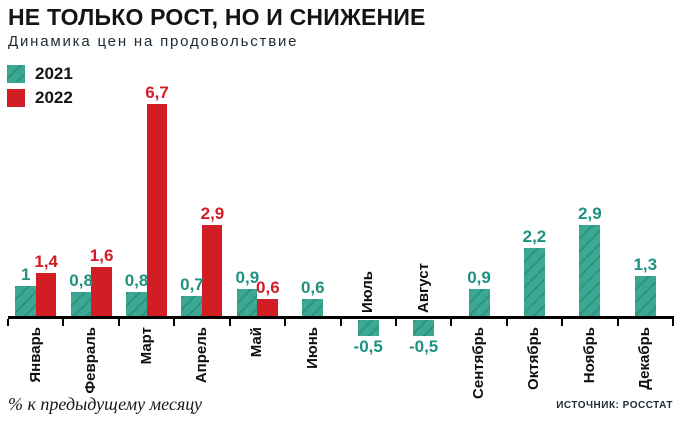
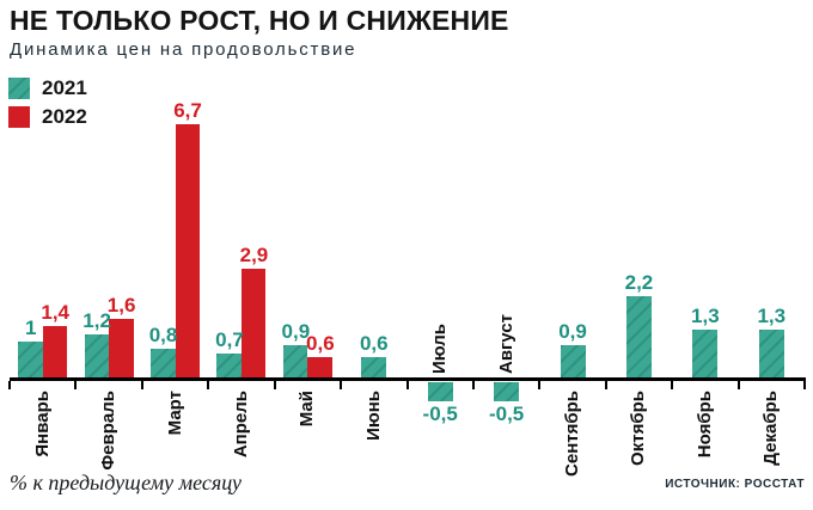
2021/Февраль: 0,8 -> 1,2
2021/Ноябрь: 2,9 -> 1,3
